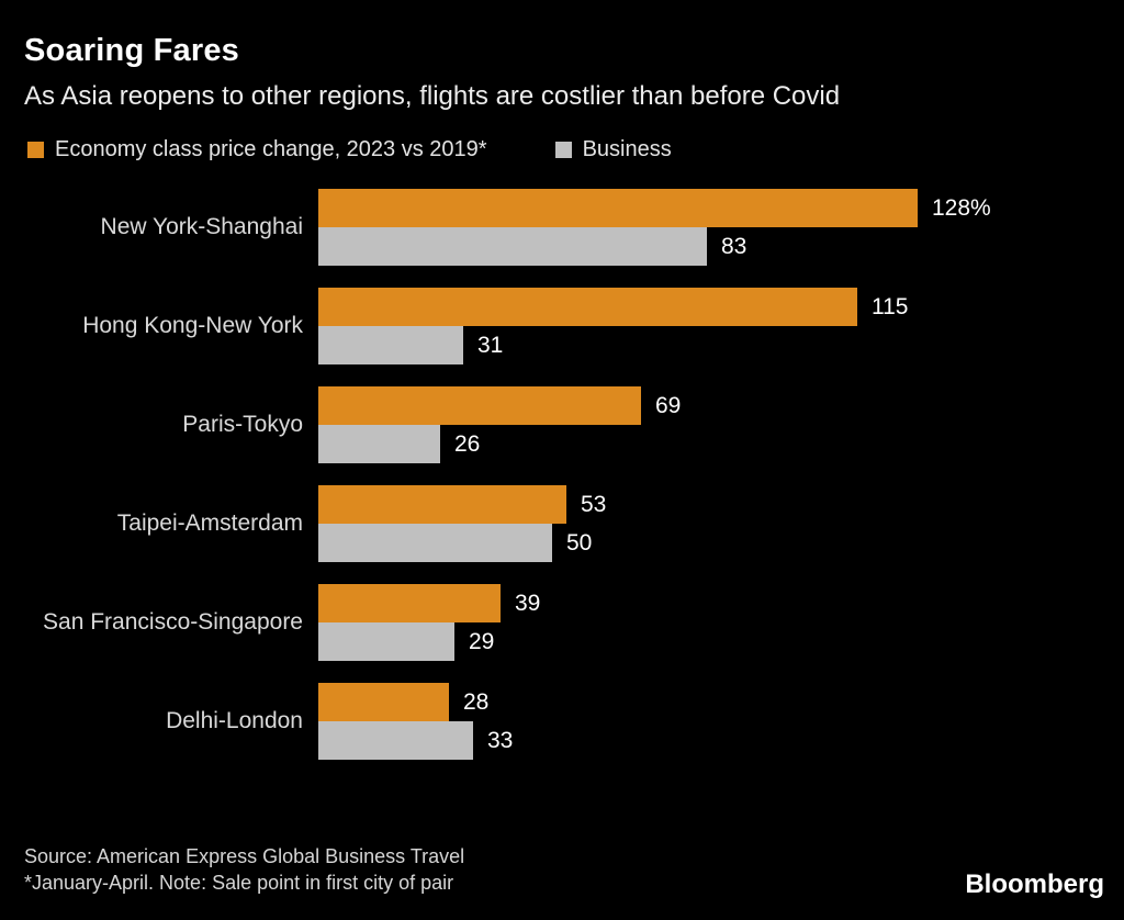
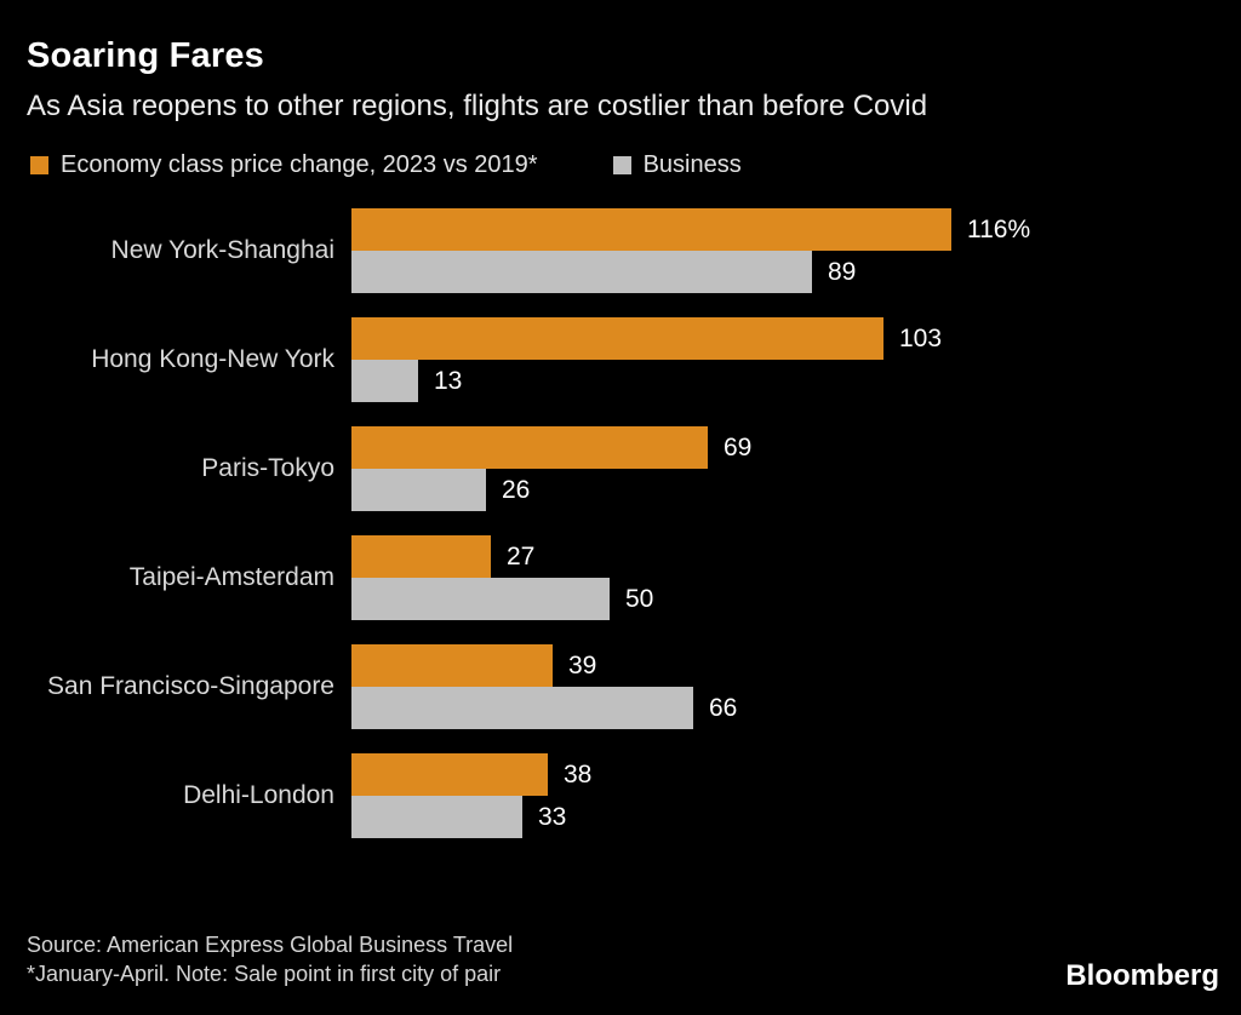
Economy class price change, 2023 vs 2019*/New York-Shanghai: 128% -> 116%
Business/New York-Shanghai: 83 -> 89
Economy class price change, 2023 vs 2019*/Hong Kong-New York: 115 -> 103
Business/Hong Kong-New York: 31 -> 13
Economy class price change, 2023 vs 2019*/Taipei-Amsterdam: 53 -> 27
Business/San Francisco-Singapore: 29 -> 66
Economy class price change, 2023 vs 2019*/Delhi-London: 28 -> 38
